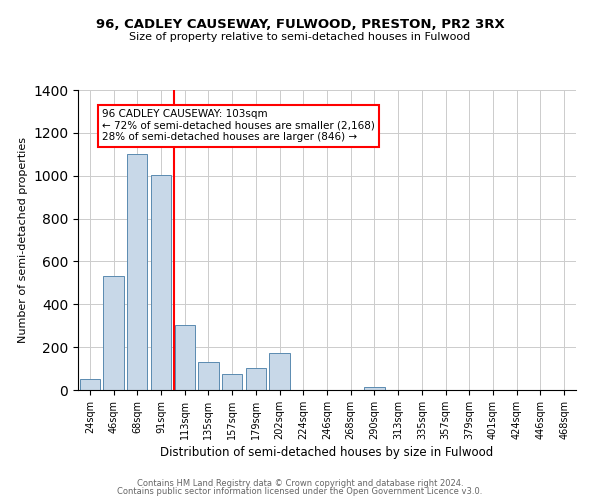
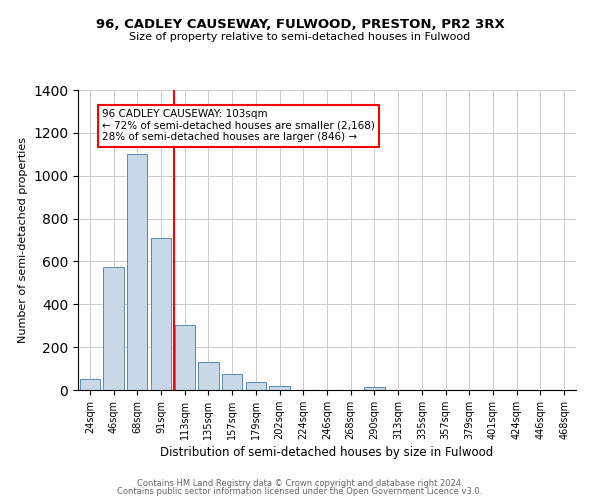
46sqm: 530 -> 575
91sqm: 1005 -> 710
179sqm: 105 -> 38
202sqm: 175 -> 20
